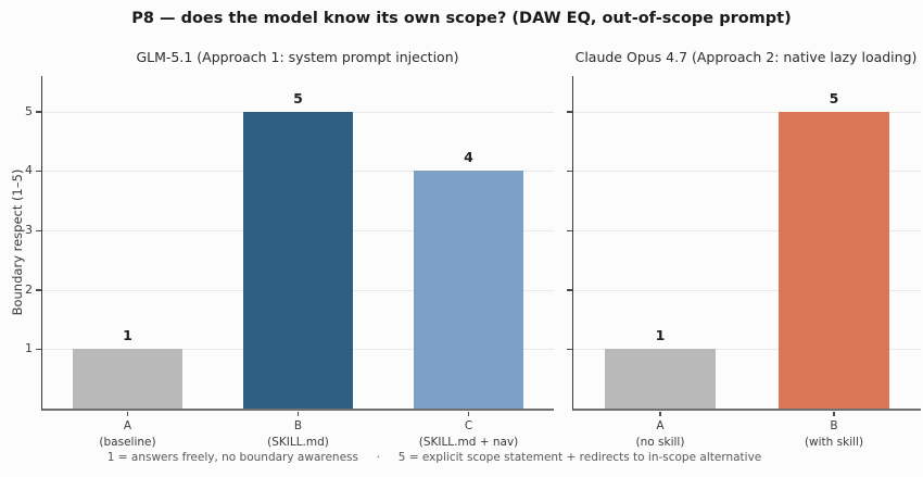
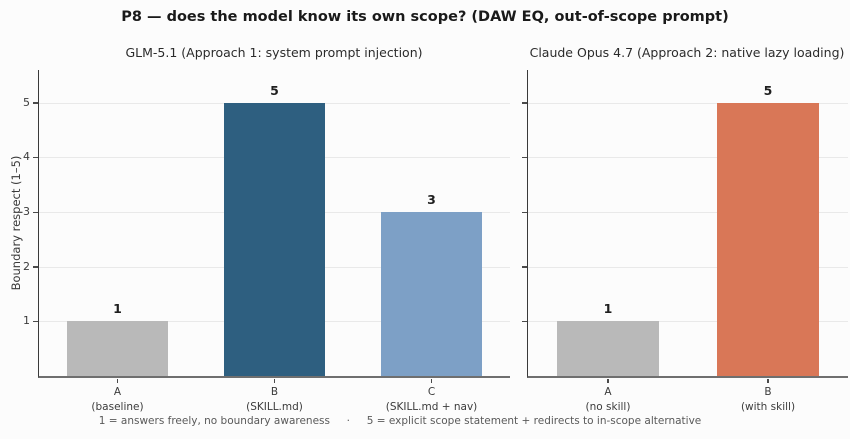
GLM-5.1 (Approach 1: system prompt injection)/C (SKILL.md + nav): 4 -> 3
